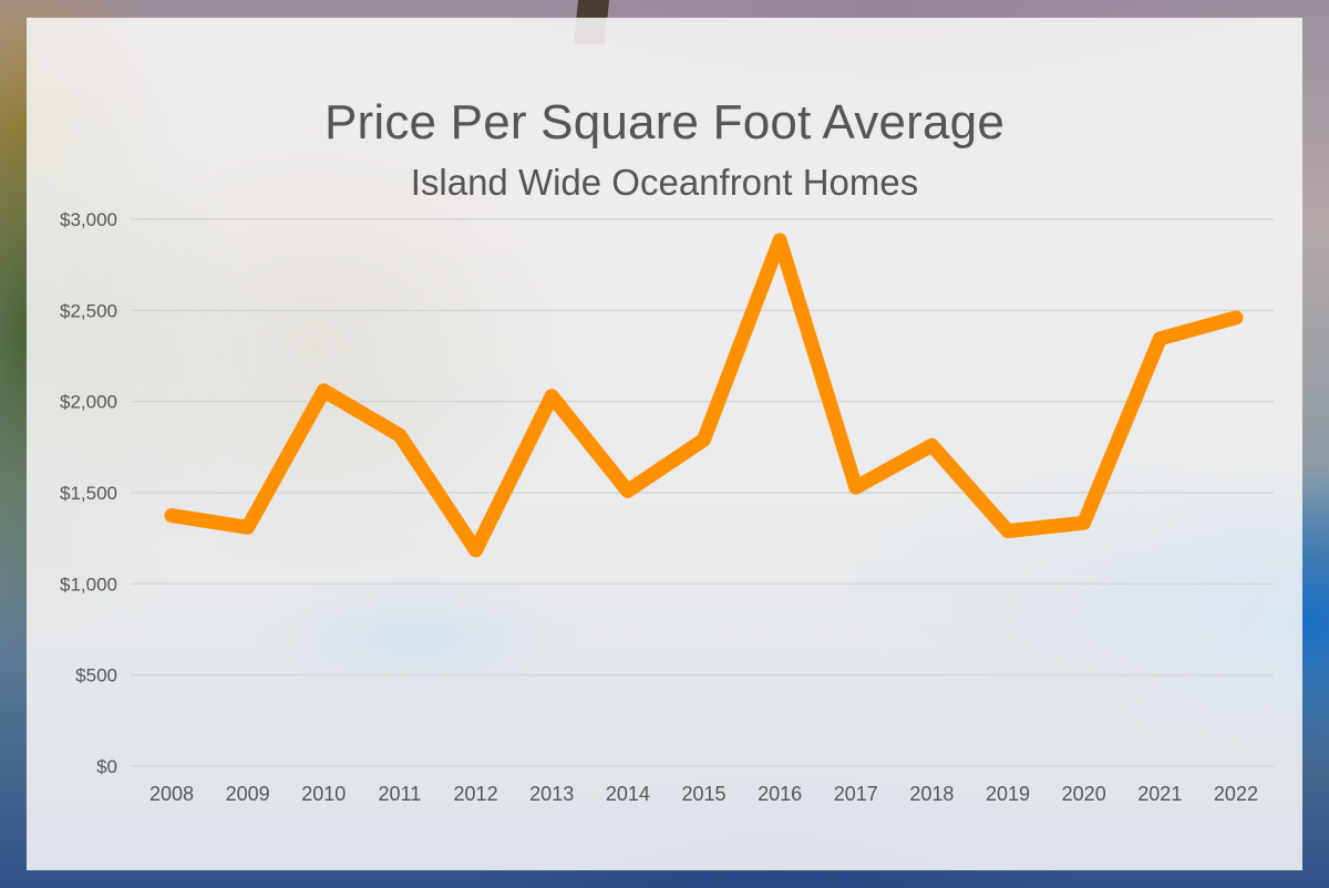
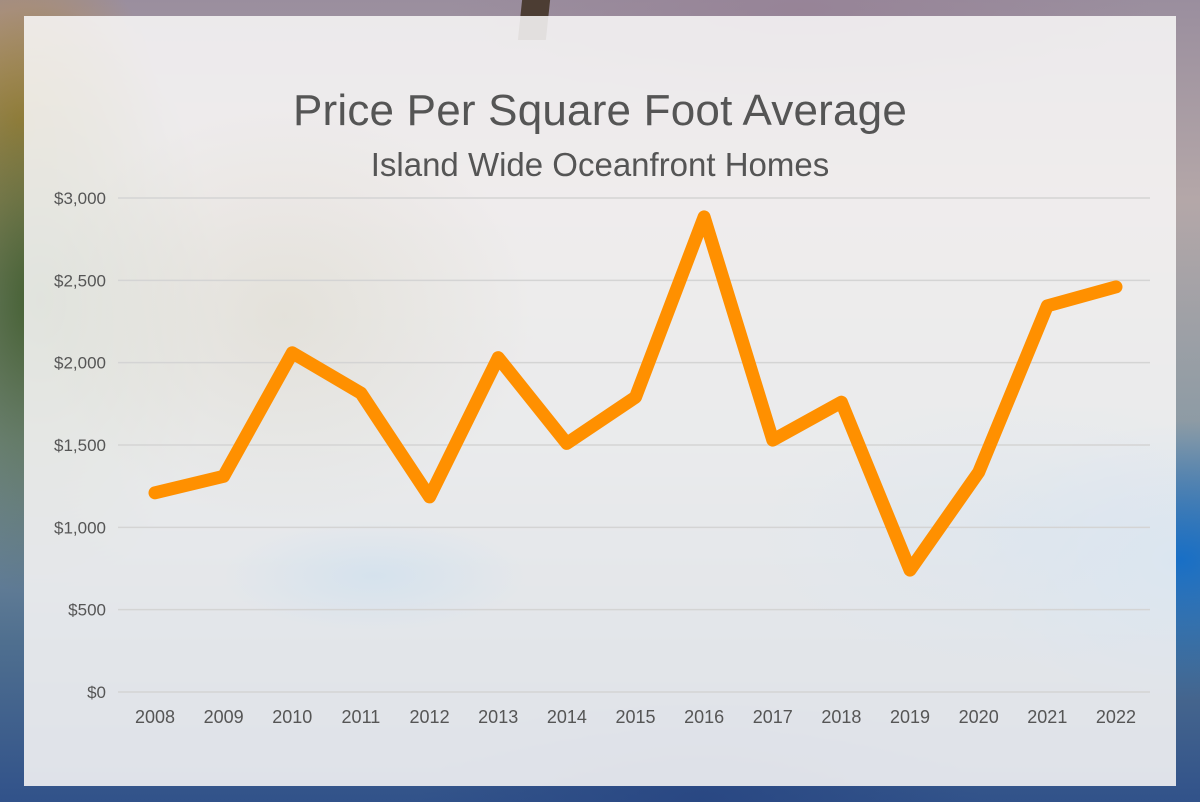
2008: $1380 -> $1210
2019: $1290 -> $740
